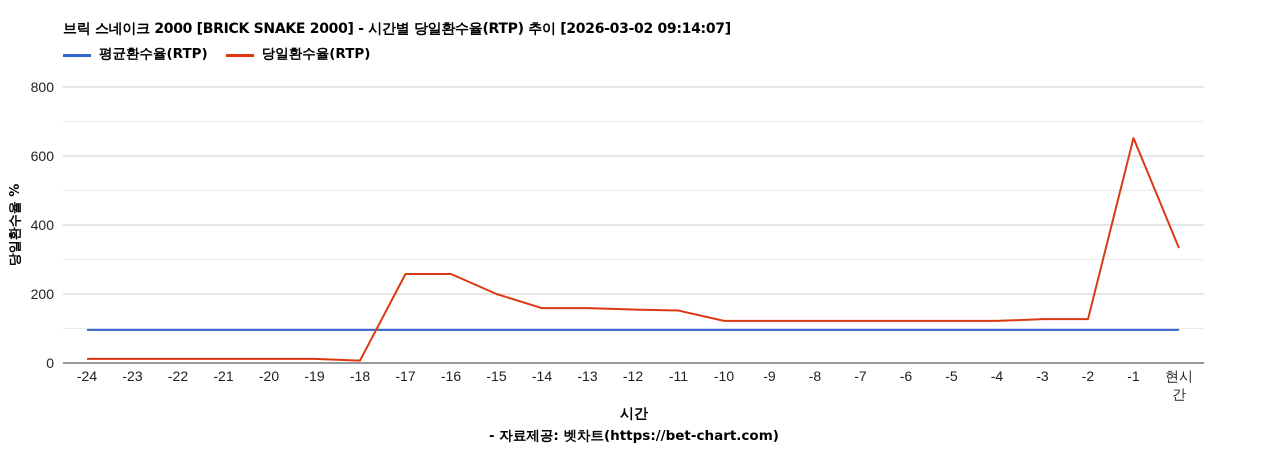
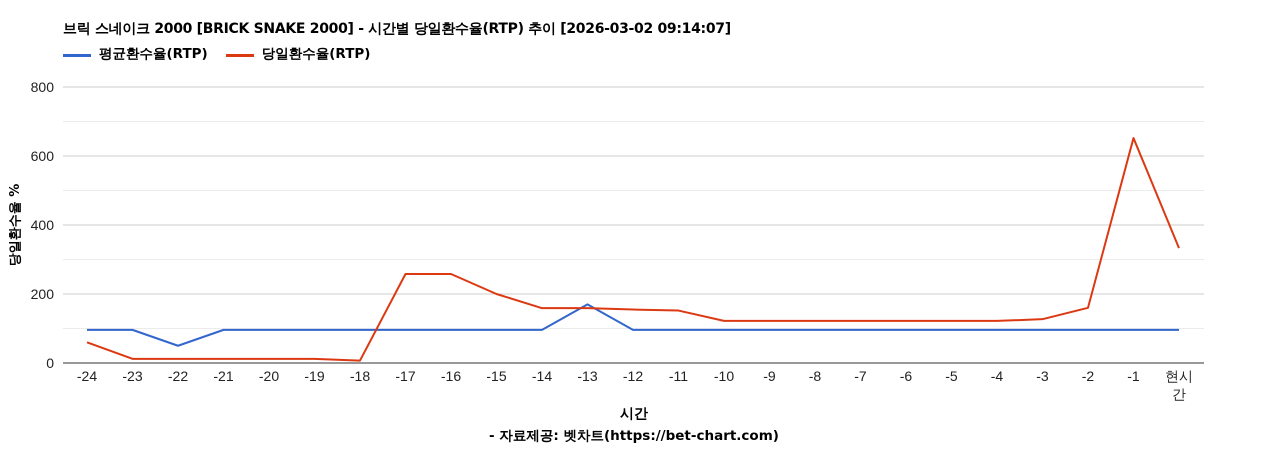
당일환수율(RTP)/-24: 10 -> 60
평균환수율(RTP)/-22: 100 -> 50
평균환수율(RTP)/-13: 100 -> 170
당일환수율(RTP)/-2: 130 -> 160
